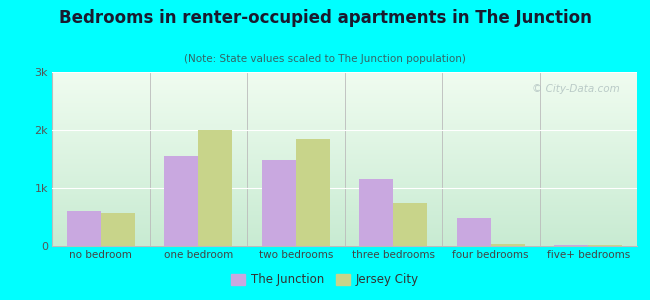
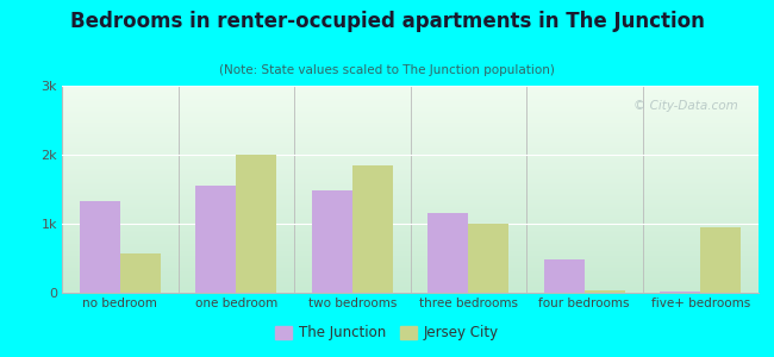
The Junction/no bedroom: 0.60k -> 1.32k
Jersey City/three bedrooms: 0.75k -> 1.00k
Jersey City/five+ bedrooms: 0.01k -> 0.94k
